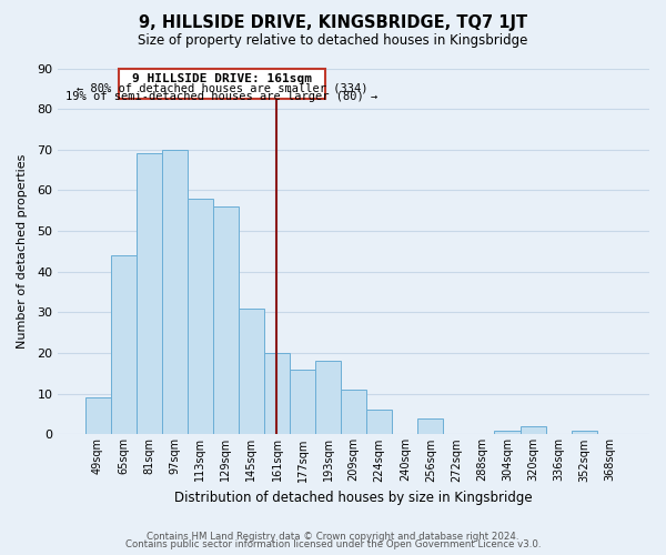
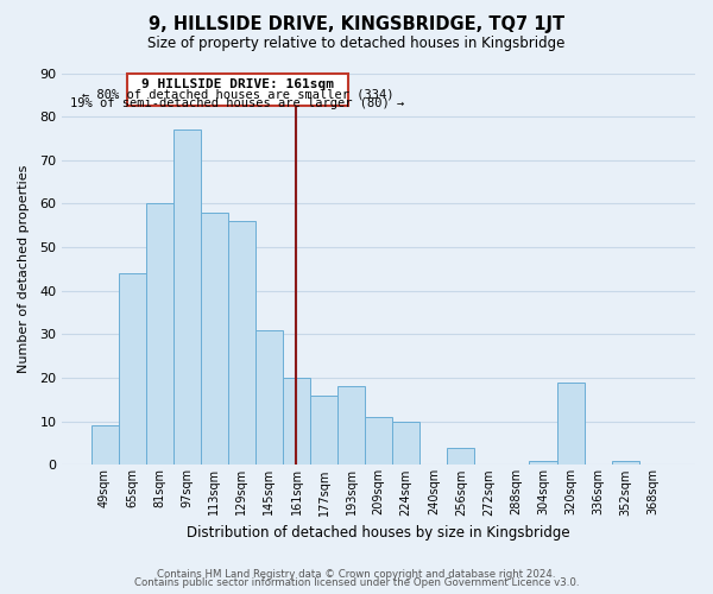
81sqm: 69 -> 60
97sqm: 70 -> 77
224sqm: 6 -> 10
320sqm: 2 -> 19
